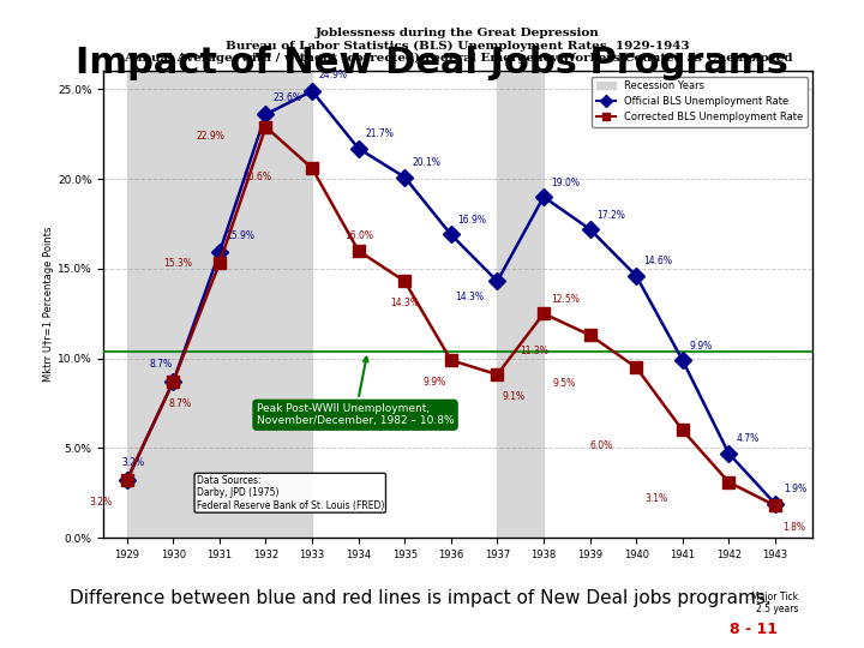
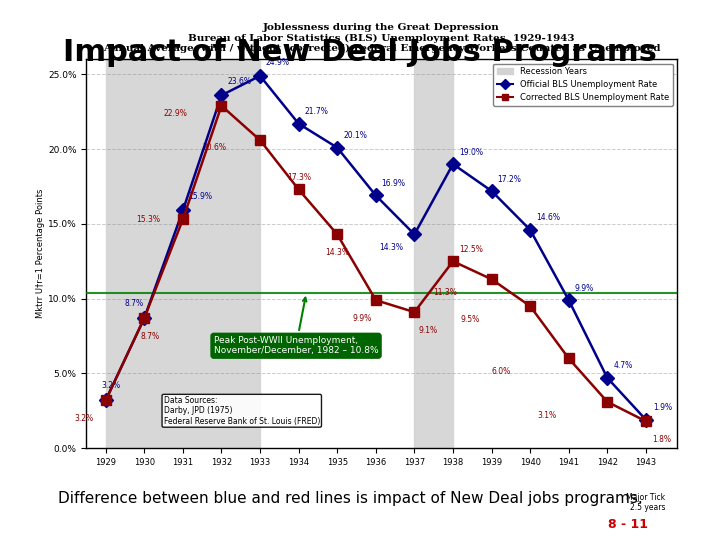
Corrected BLS Unemployment Rate/1934: 16.0% -> 17.3%
